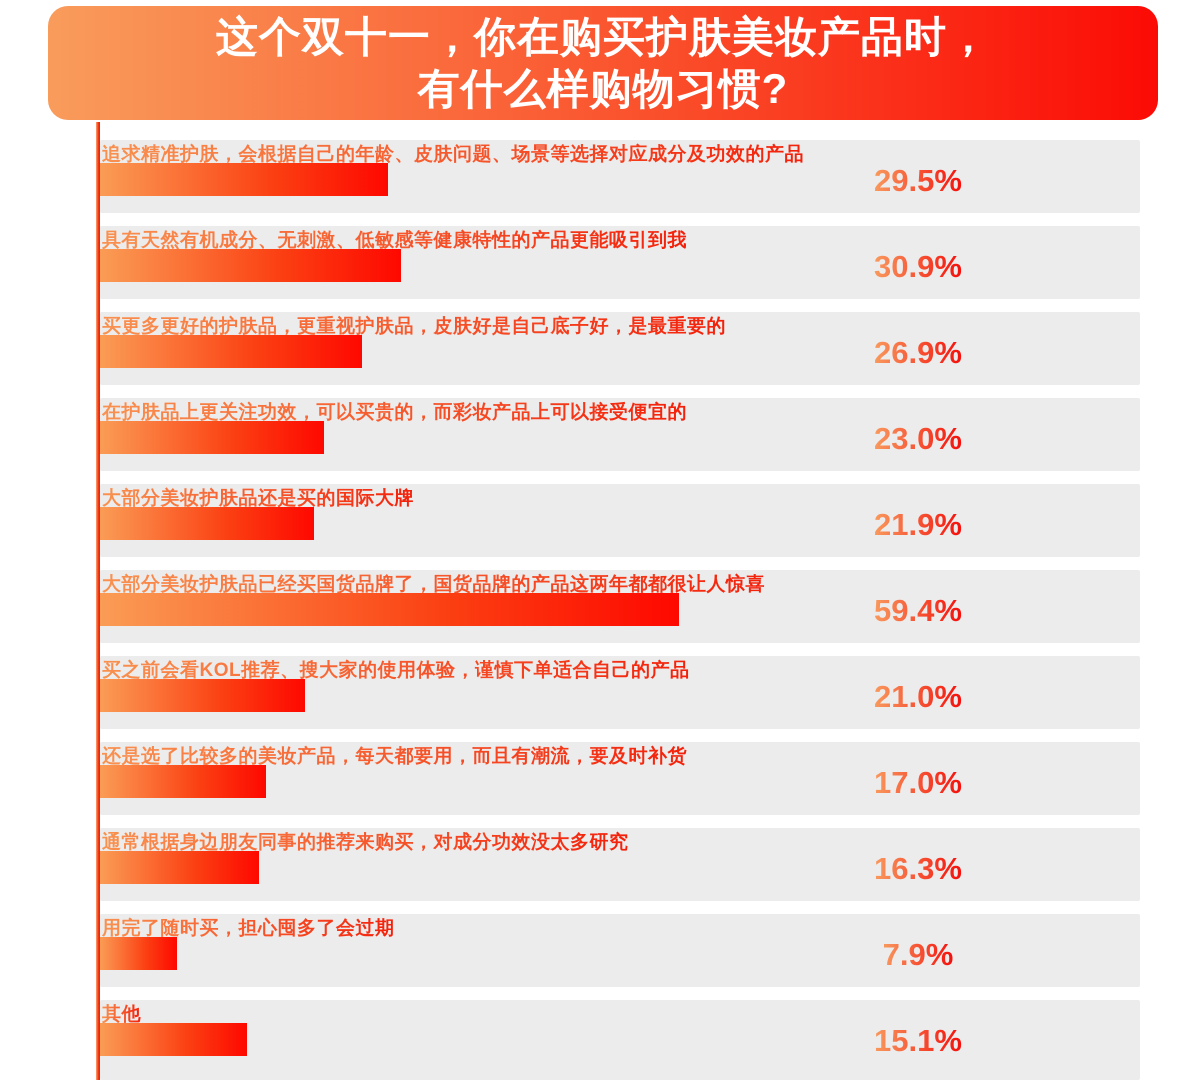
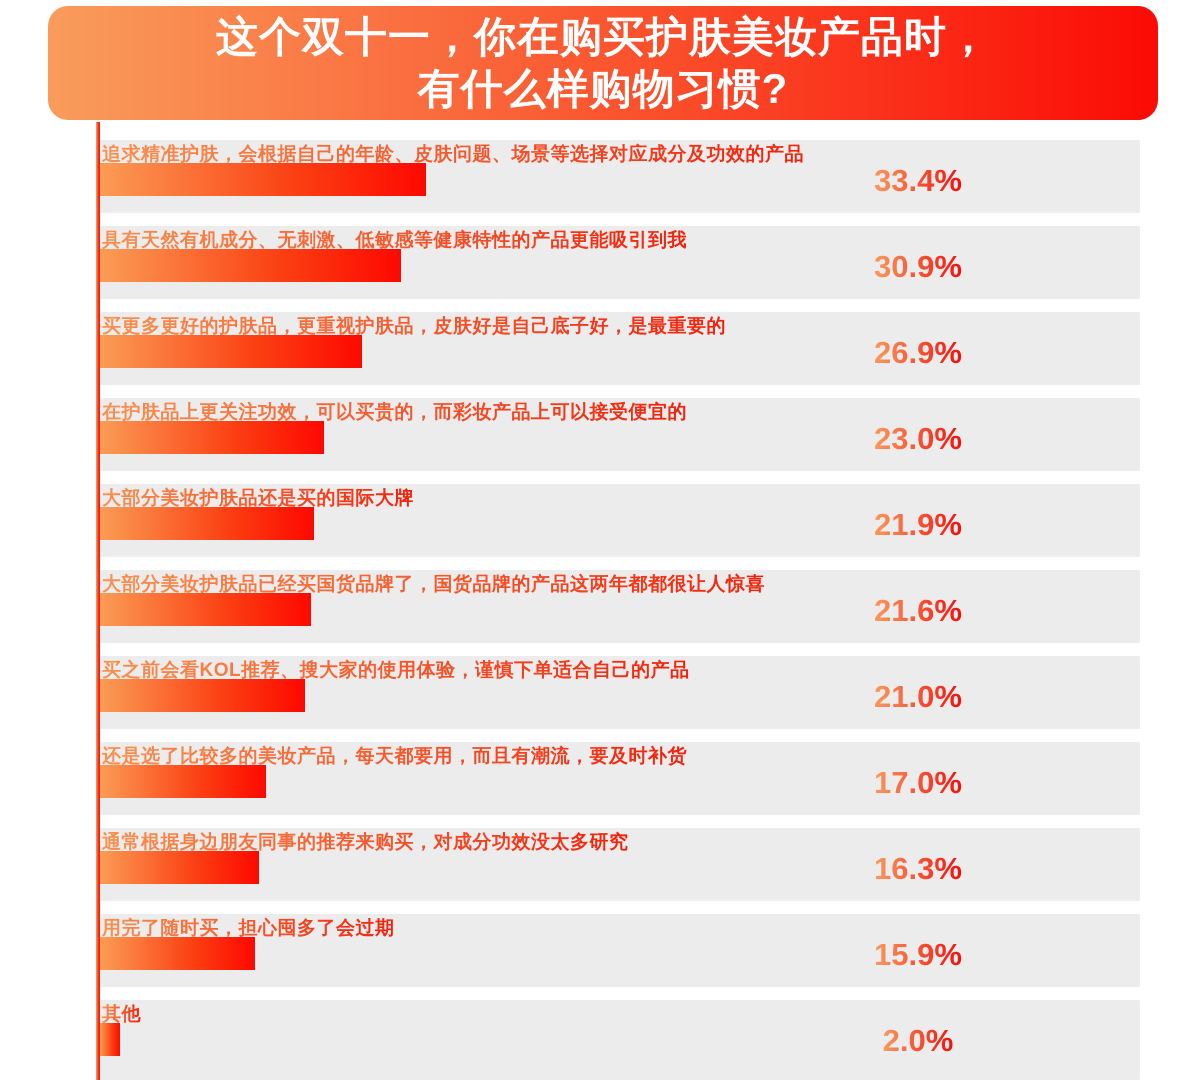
追求精准护肤，会根据自己的年龄、皮肤问题、场景等选择对应成分及功效的产品: 29.5% -> 33.4%
大部分美妆护肤品已经买国货品牌了，国货品牌的产品这两年都都很让人惊喜: 59.4% -> 21.6%
用完了随时买，担心囤多了会过期: 7.9% -> 15.9%
其他: 15.1% -> 2.0%
